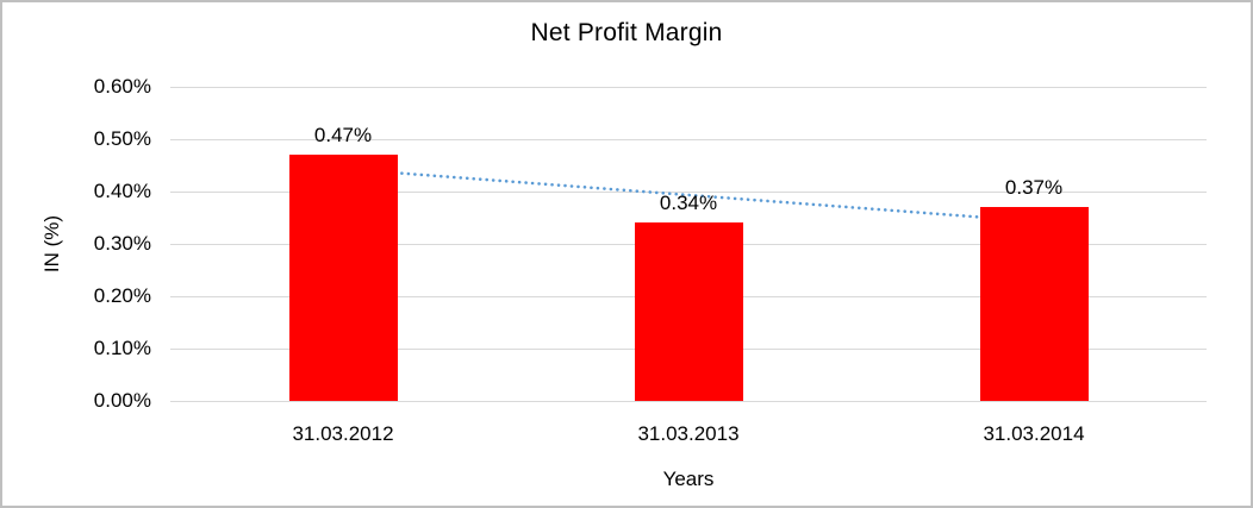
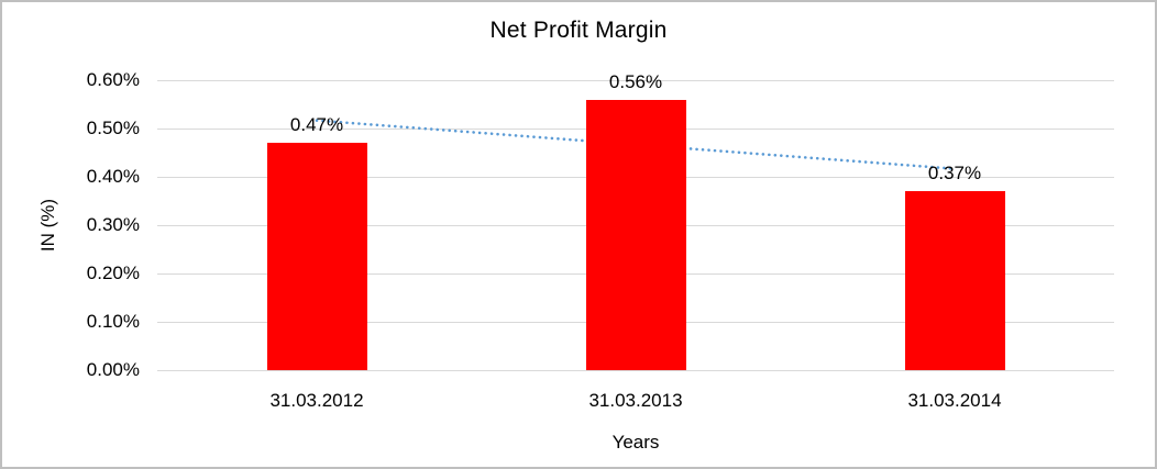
31.03.2013: 0.34% -> 0.56%
